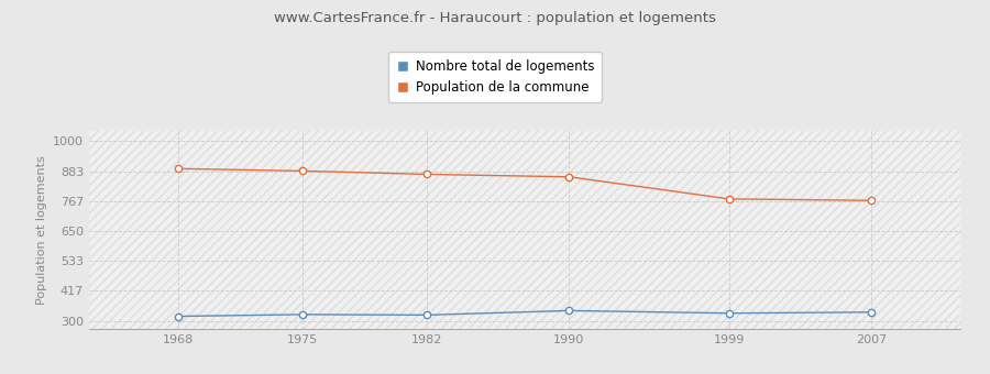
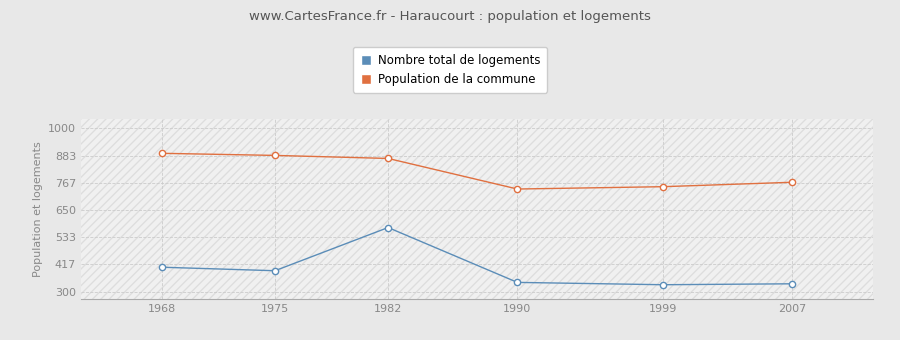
Nombre total de logements/1968: 318 -> 405
Nombre total de logements/1975: 325 -> 390
Nombre total de logements/1982: 323 -> 575
Population de la commune/1990: 861 -> 740
Population de la commune/1999: 775 -> 750
